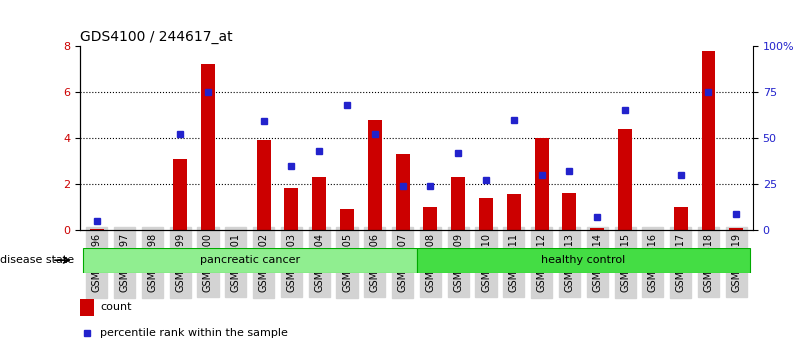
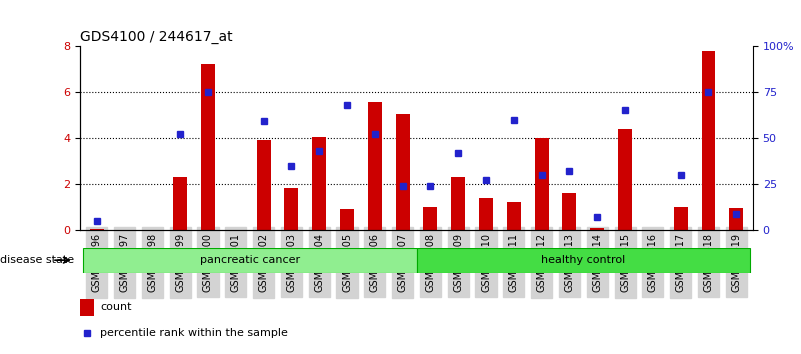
GSM356799: 3.10 -> 2.30
GSM356804: 2.30 -> 4.05
GSM356806: 4.80 -> 5.55
GSM356807: 3.30 -> 5.05
GSM356811: 1.55 -> 1.20
GSM356819: 0.10 -> 0.95
